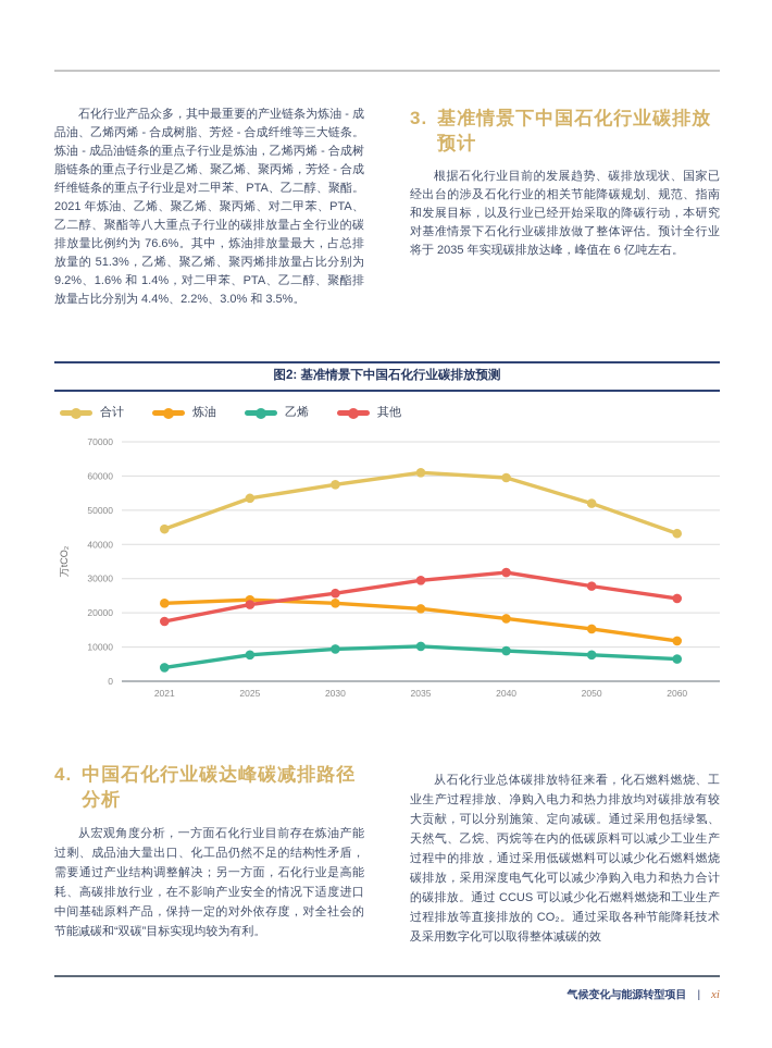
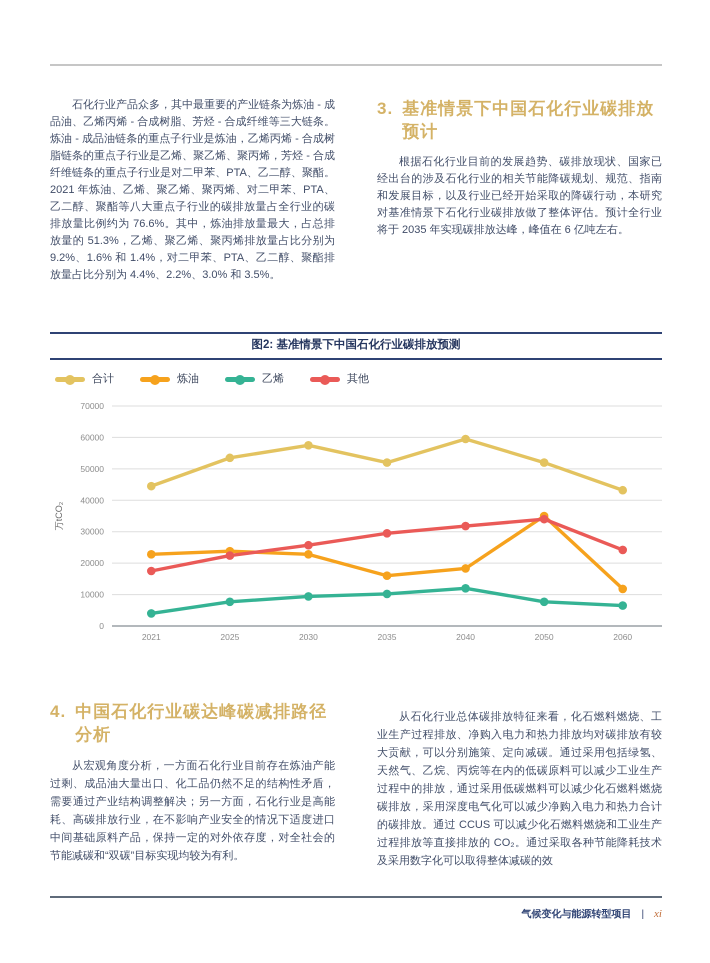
合计/2035: 61000 -> 52000
炼油/2035: 21000 -> 16000
乙烯/2040: 9000 -> 12000
炼油/2050: 15000 -> 35000
其他/2050: 28000 -> 34000
